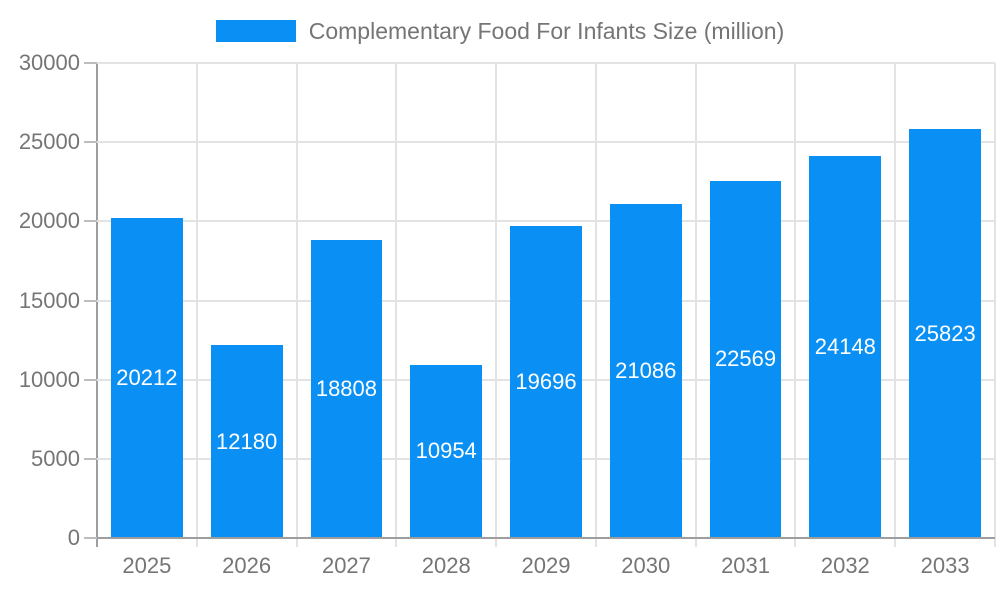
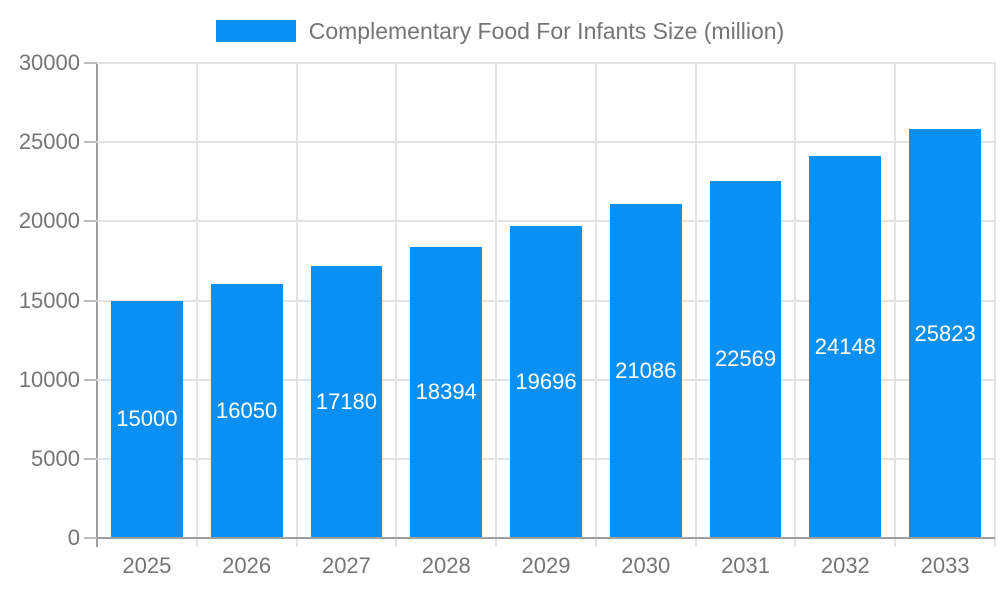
2025: 20212 -> 15000
2026: 12180 -> 16050
2027: 18808 -> 17180
2028: 10954 -> 18394
